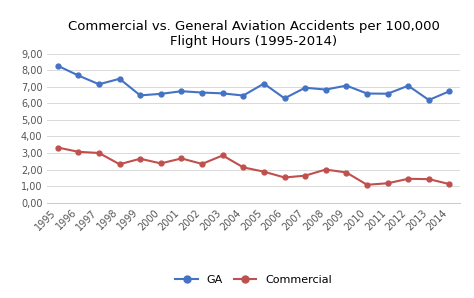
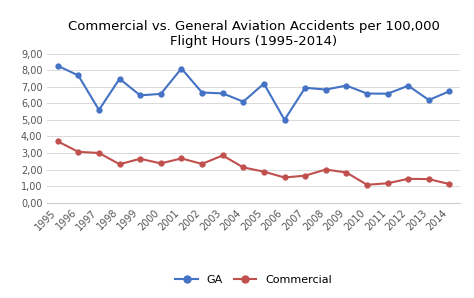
Commercial/1995: 3,3 -> 3,7
GA/1997: 7,2 -> 5,6
GA/2001: 6,7 -> 8,1
GA/2004: 6,5 -> 6,1
GA/2006: 6,3 -> 5,0
